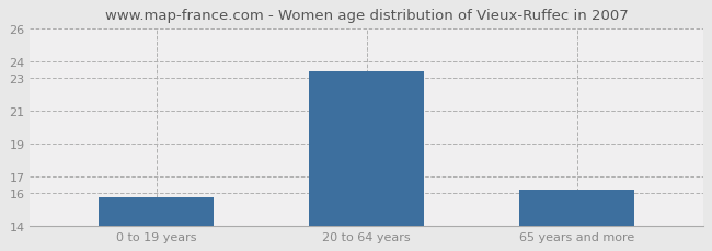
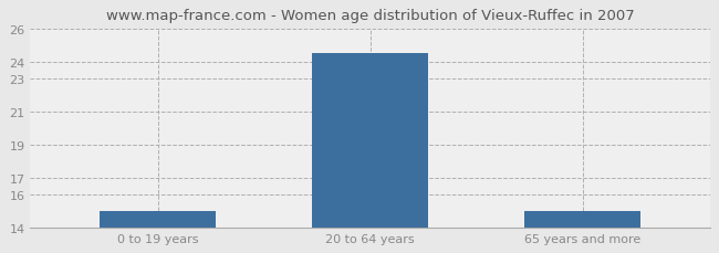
0 to 19 years: 15.7 -> 15.0
20 to 64 years: 23.4 -> 24.5
65 years and more: 16.2 -> 15.0
